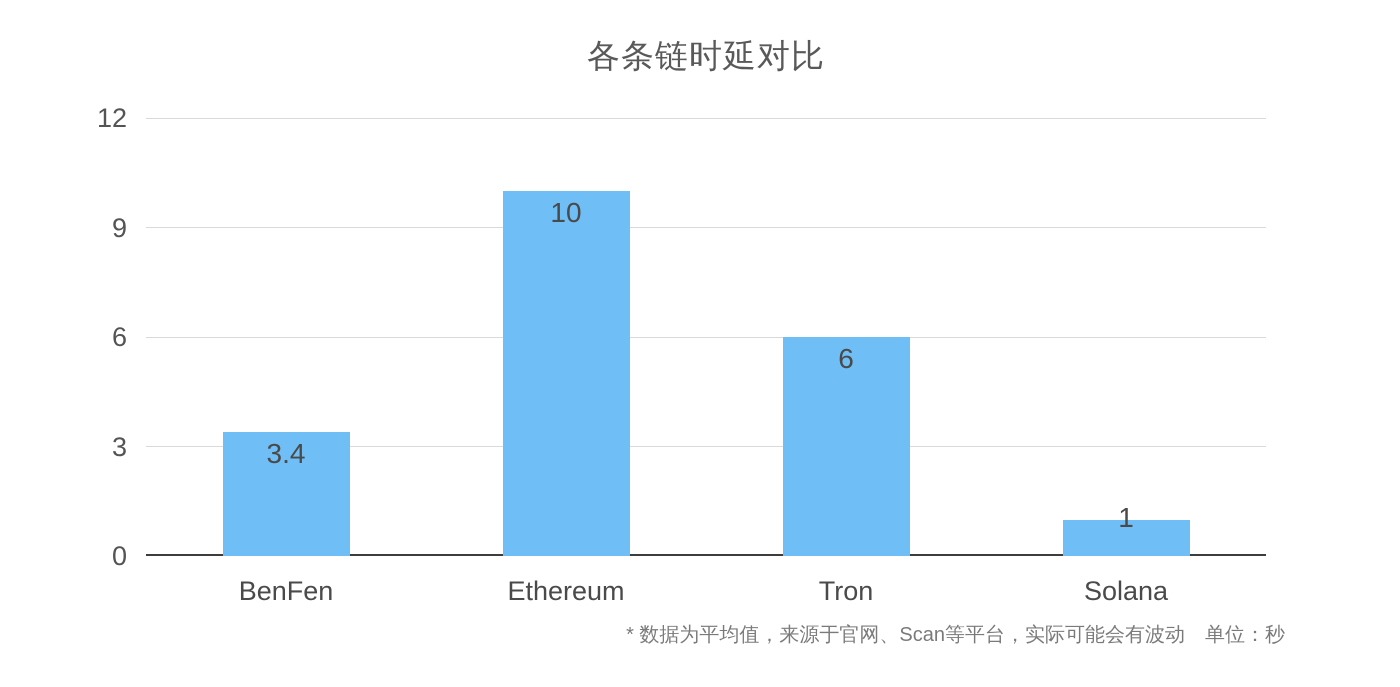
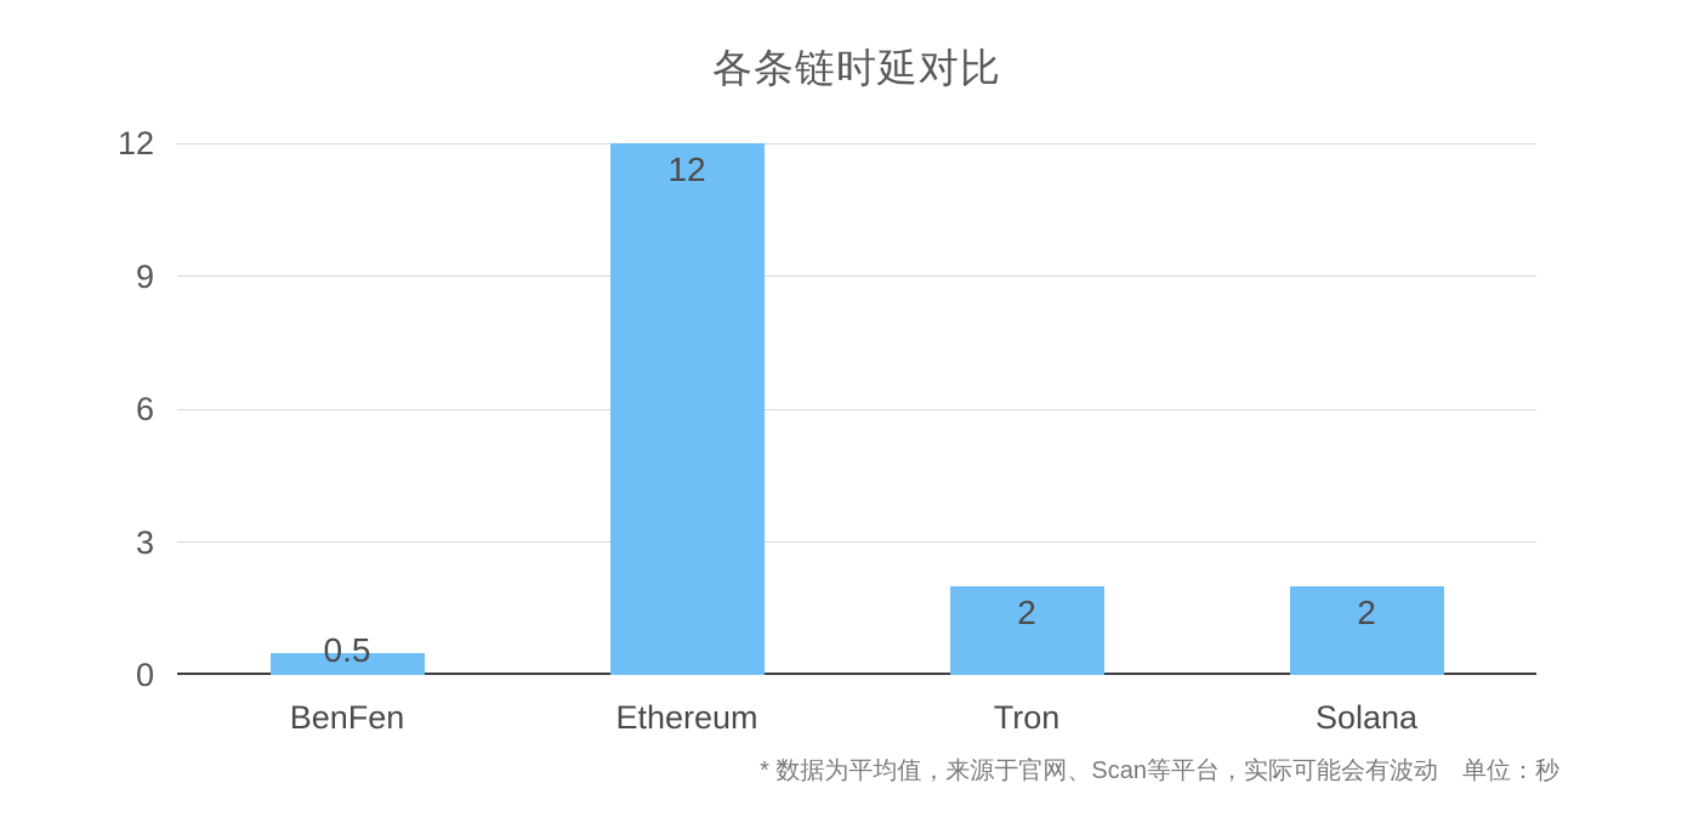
BenFen: 3.4 -> 0.5
Ethereum: 10 -> 12
Tron: 6 -> 2
Solana: 1 -> 2
